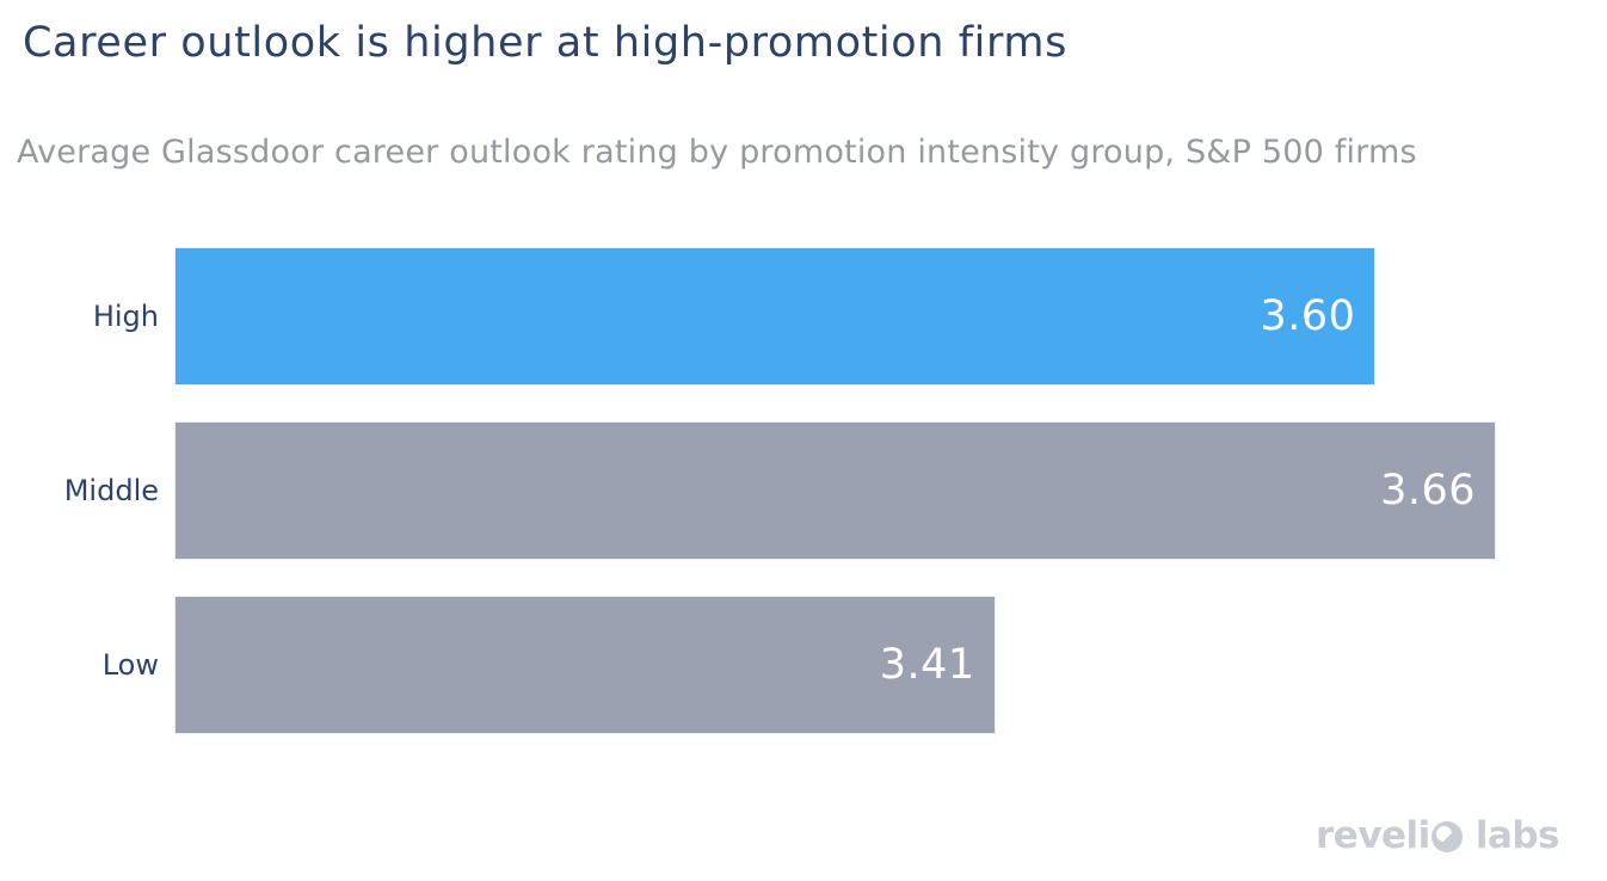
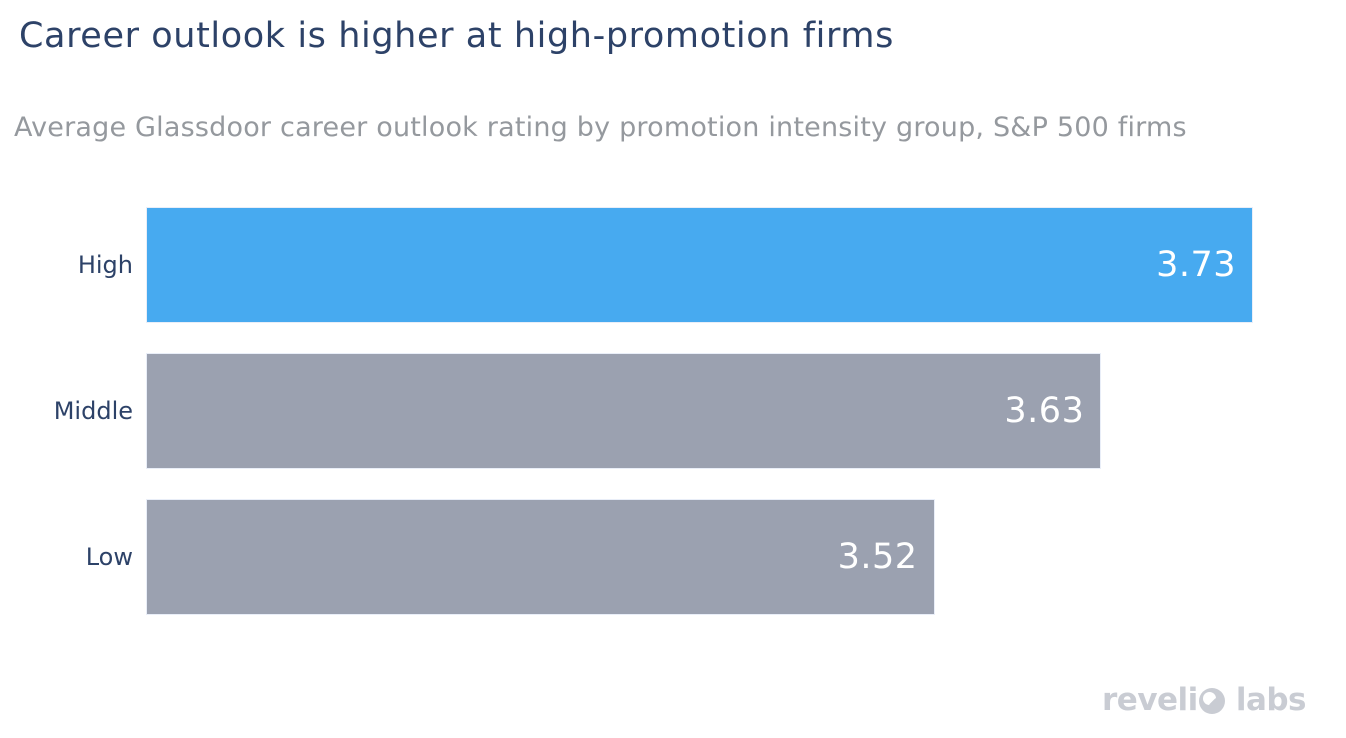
High: 3.60 -> 3.73
Middle: 3.66 -> 3.63
Low: 3.41 -> 3.52
